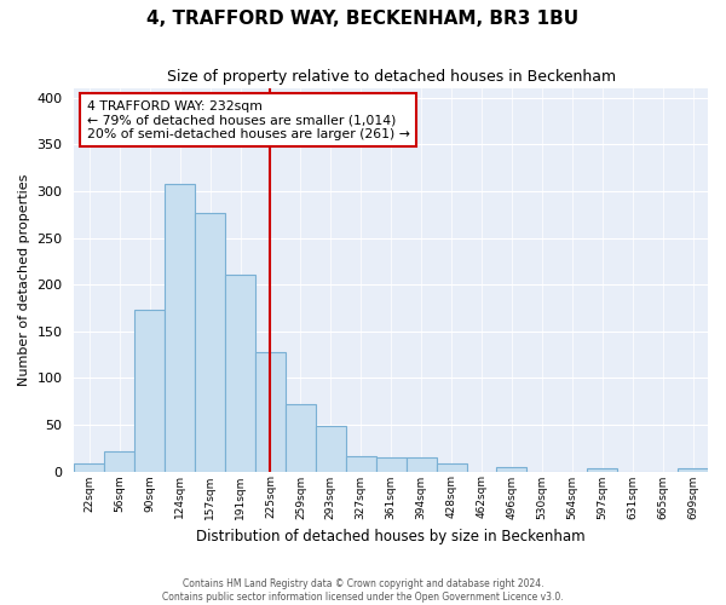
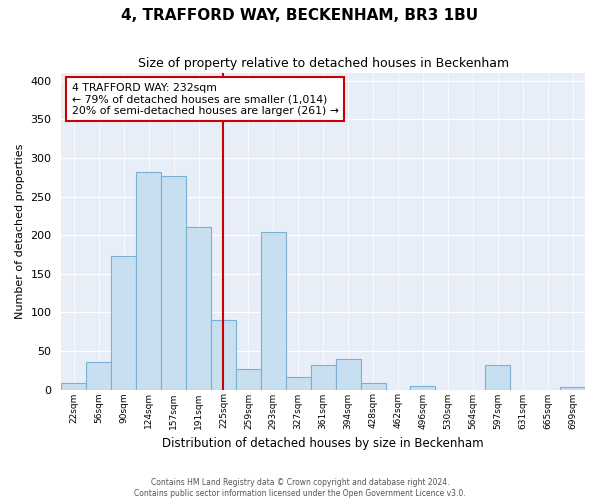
56sqm: 22 -> 36
124sqm: 308 -> 282
225sqm: 127 -> 90
259sqm: 72 -> 26
293sqm: 48 -> 204
361sqm: 15 -> 32
394sqm: 15 -> 40
597sqm: 3 -> 32
